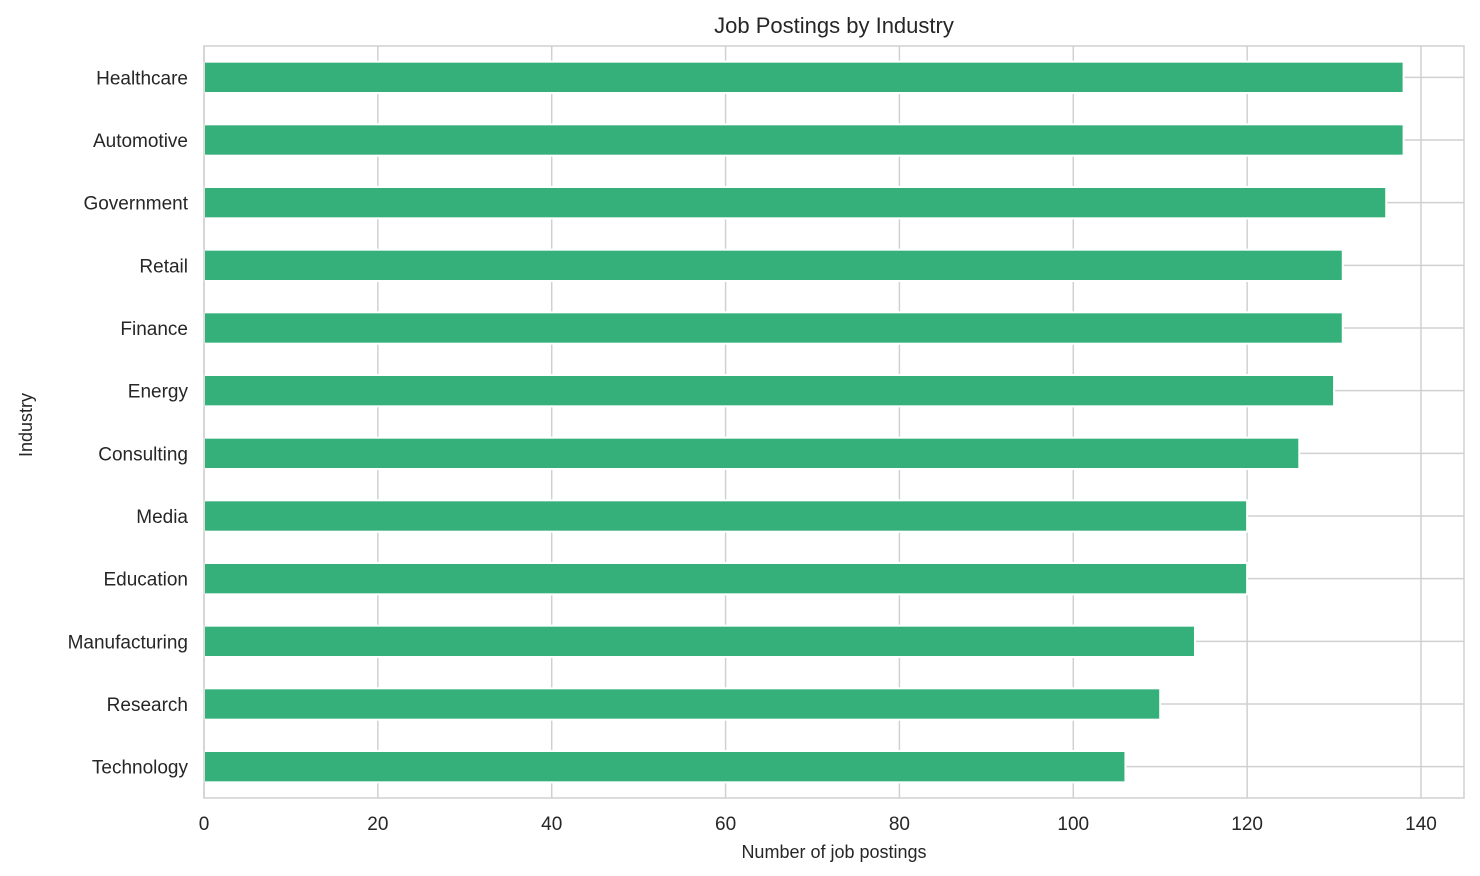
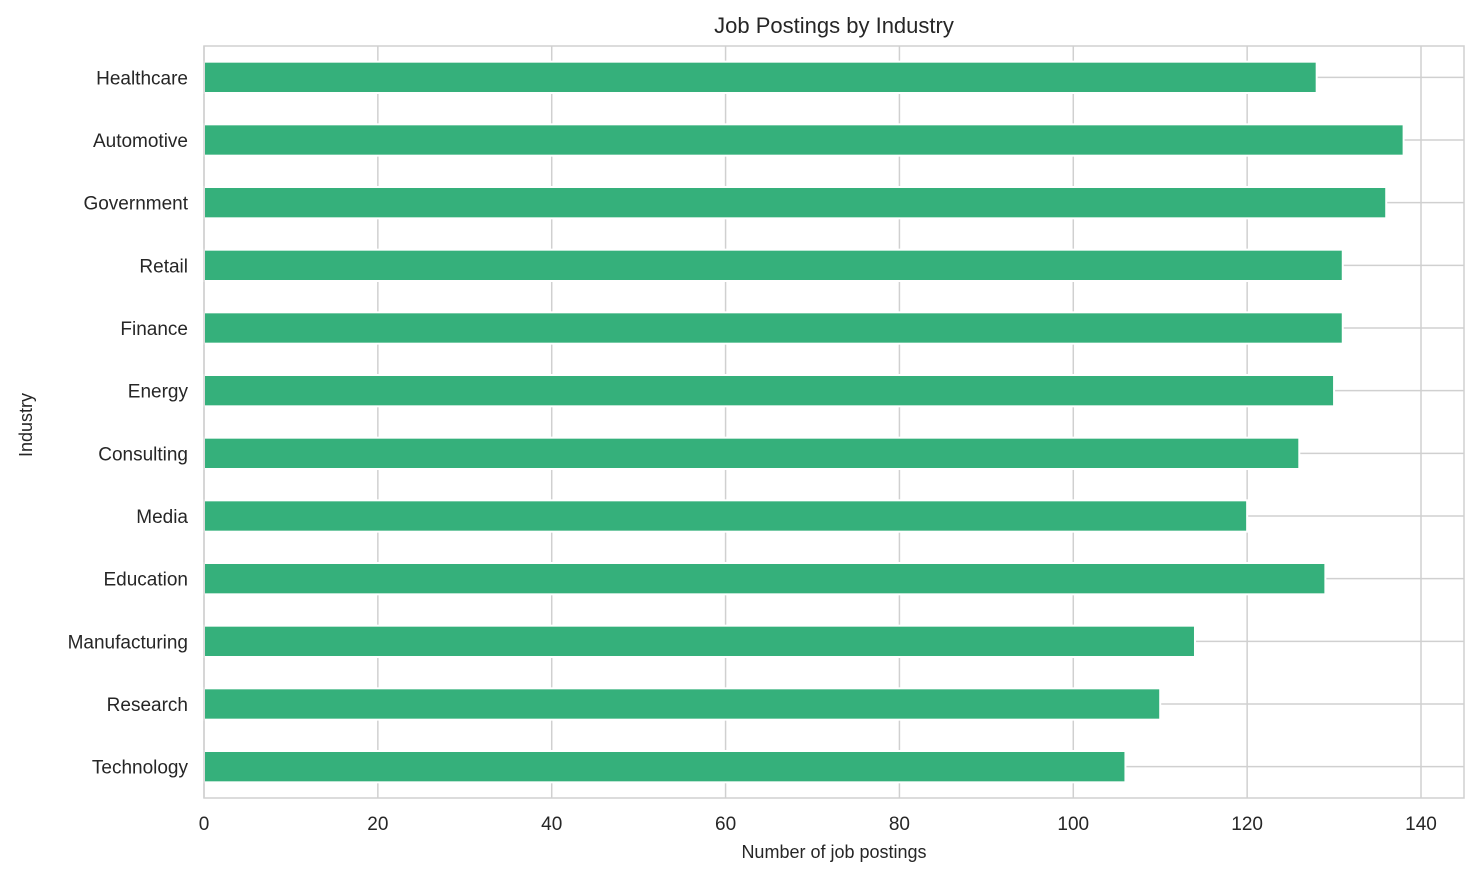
Healthcare: 138 -> 128
Education: 120 -> 129
